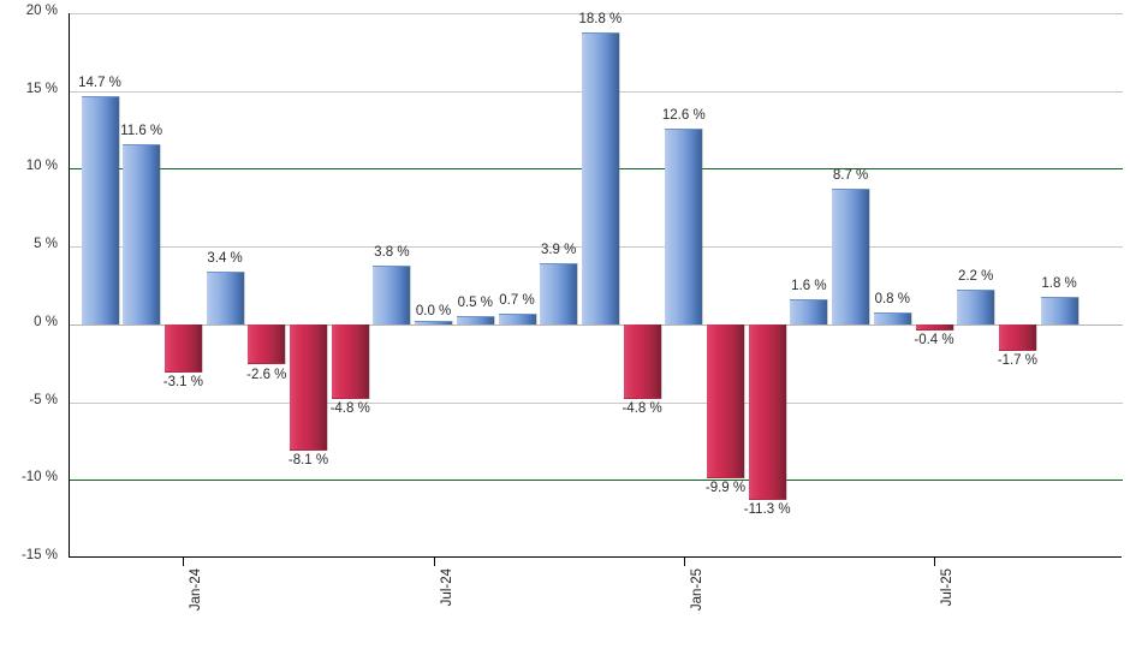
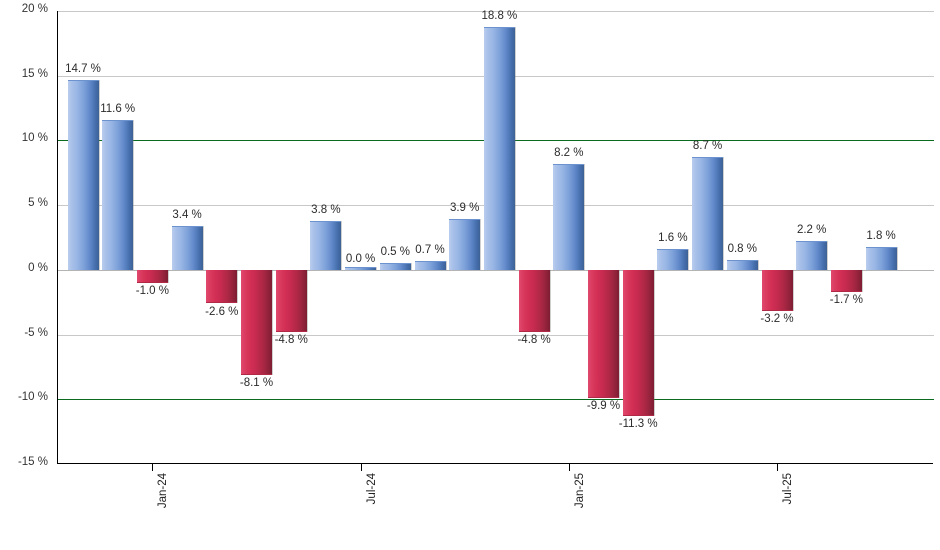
Jan-24: -3.1 -> -1.0
Jan-25: 12.6 -> 8.2
Jul-25: -0.4 -> -3.2
